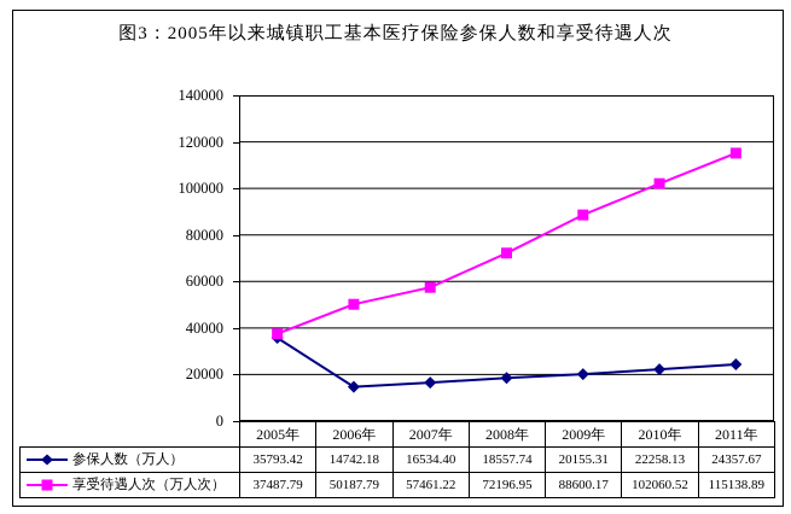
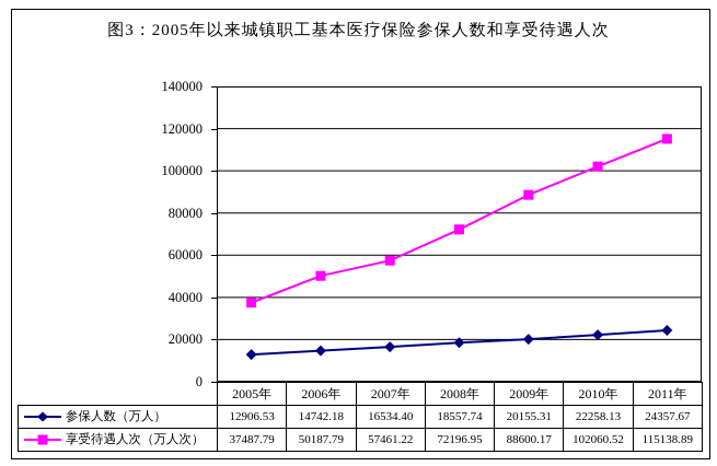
参保人数（万人）/2005年: 35793.42 -> 12906.53
